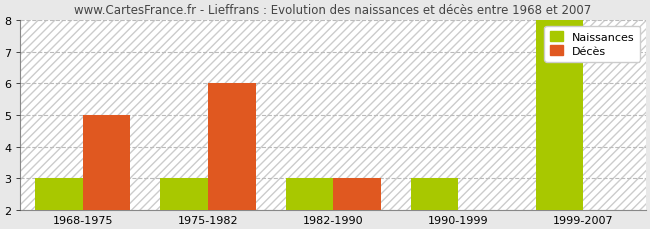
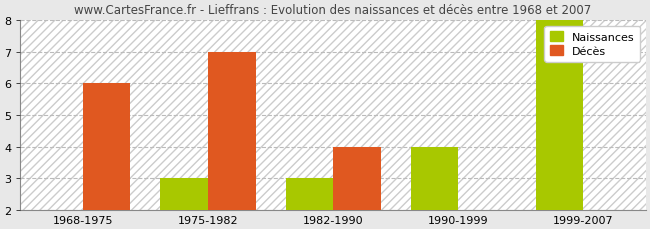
Naissances/1968-1975: 3 -> 2
Décès/1968-1975: 5 -> 6
Décès/1975-1982: 6 -> 7
Décès/1982-1990: 3 -> 4
Naissances/1990-1999: 3 -> 4
